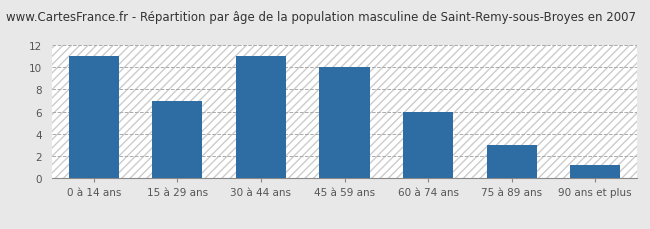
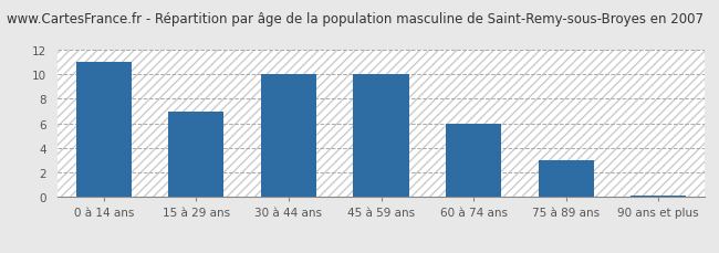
30 à 44 ans: 11.0 -> 10.0
90 ans et plus: 1.2 -> 0.1
